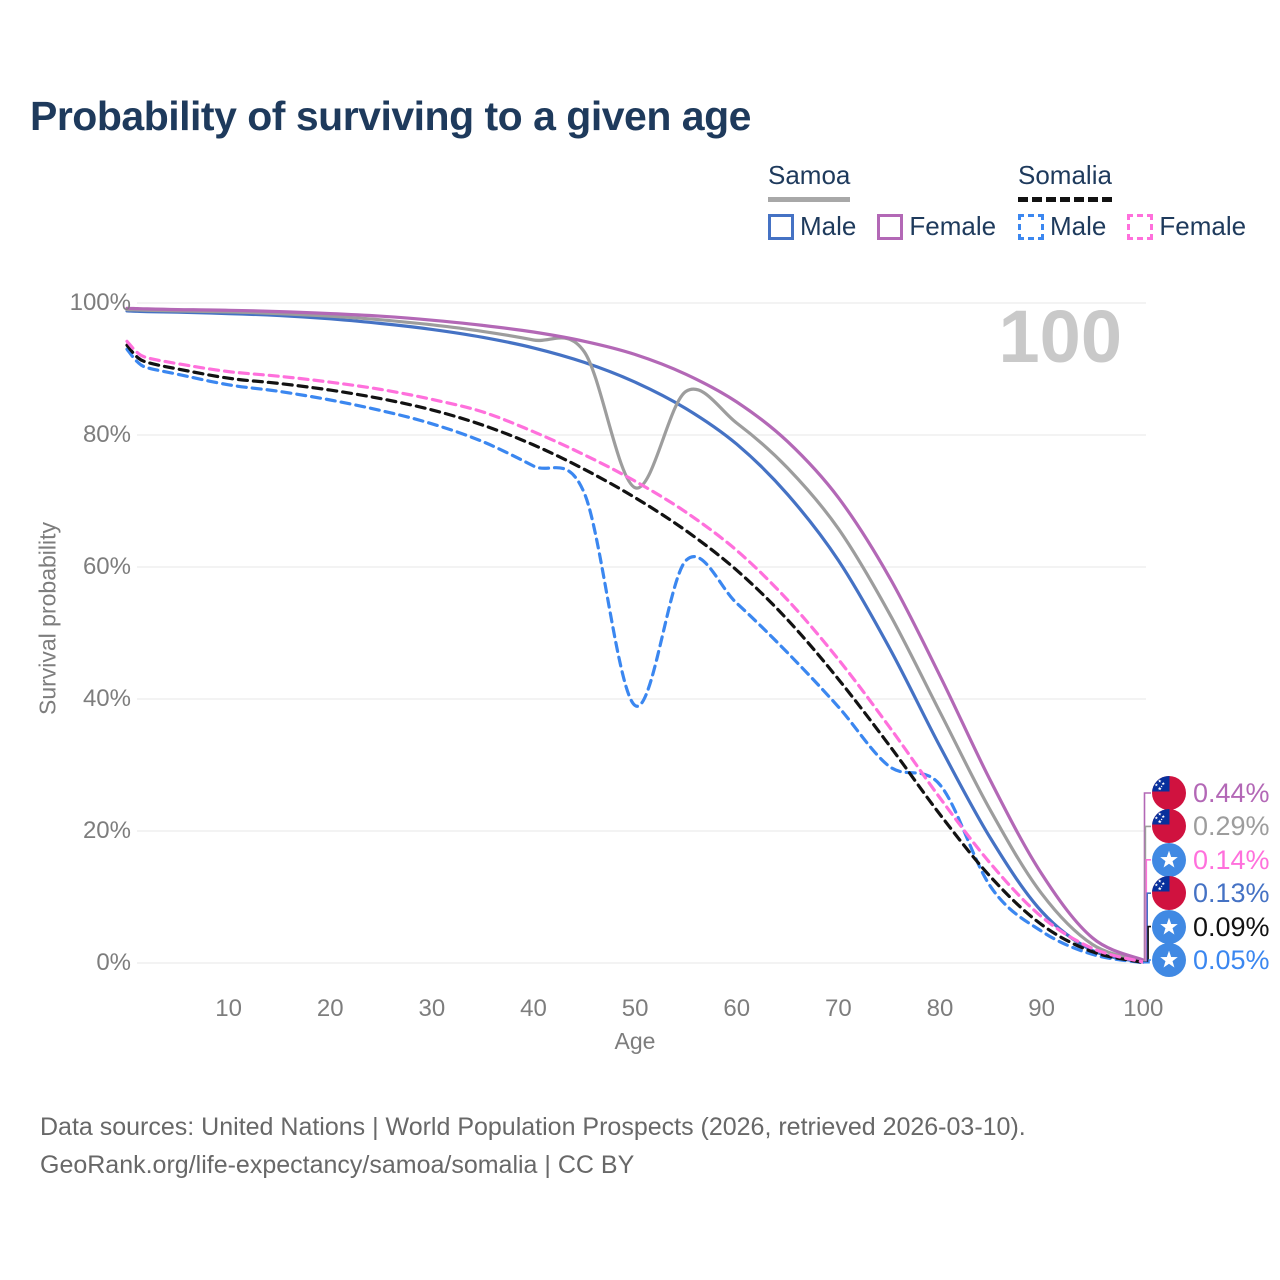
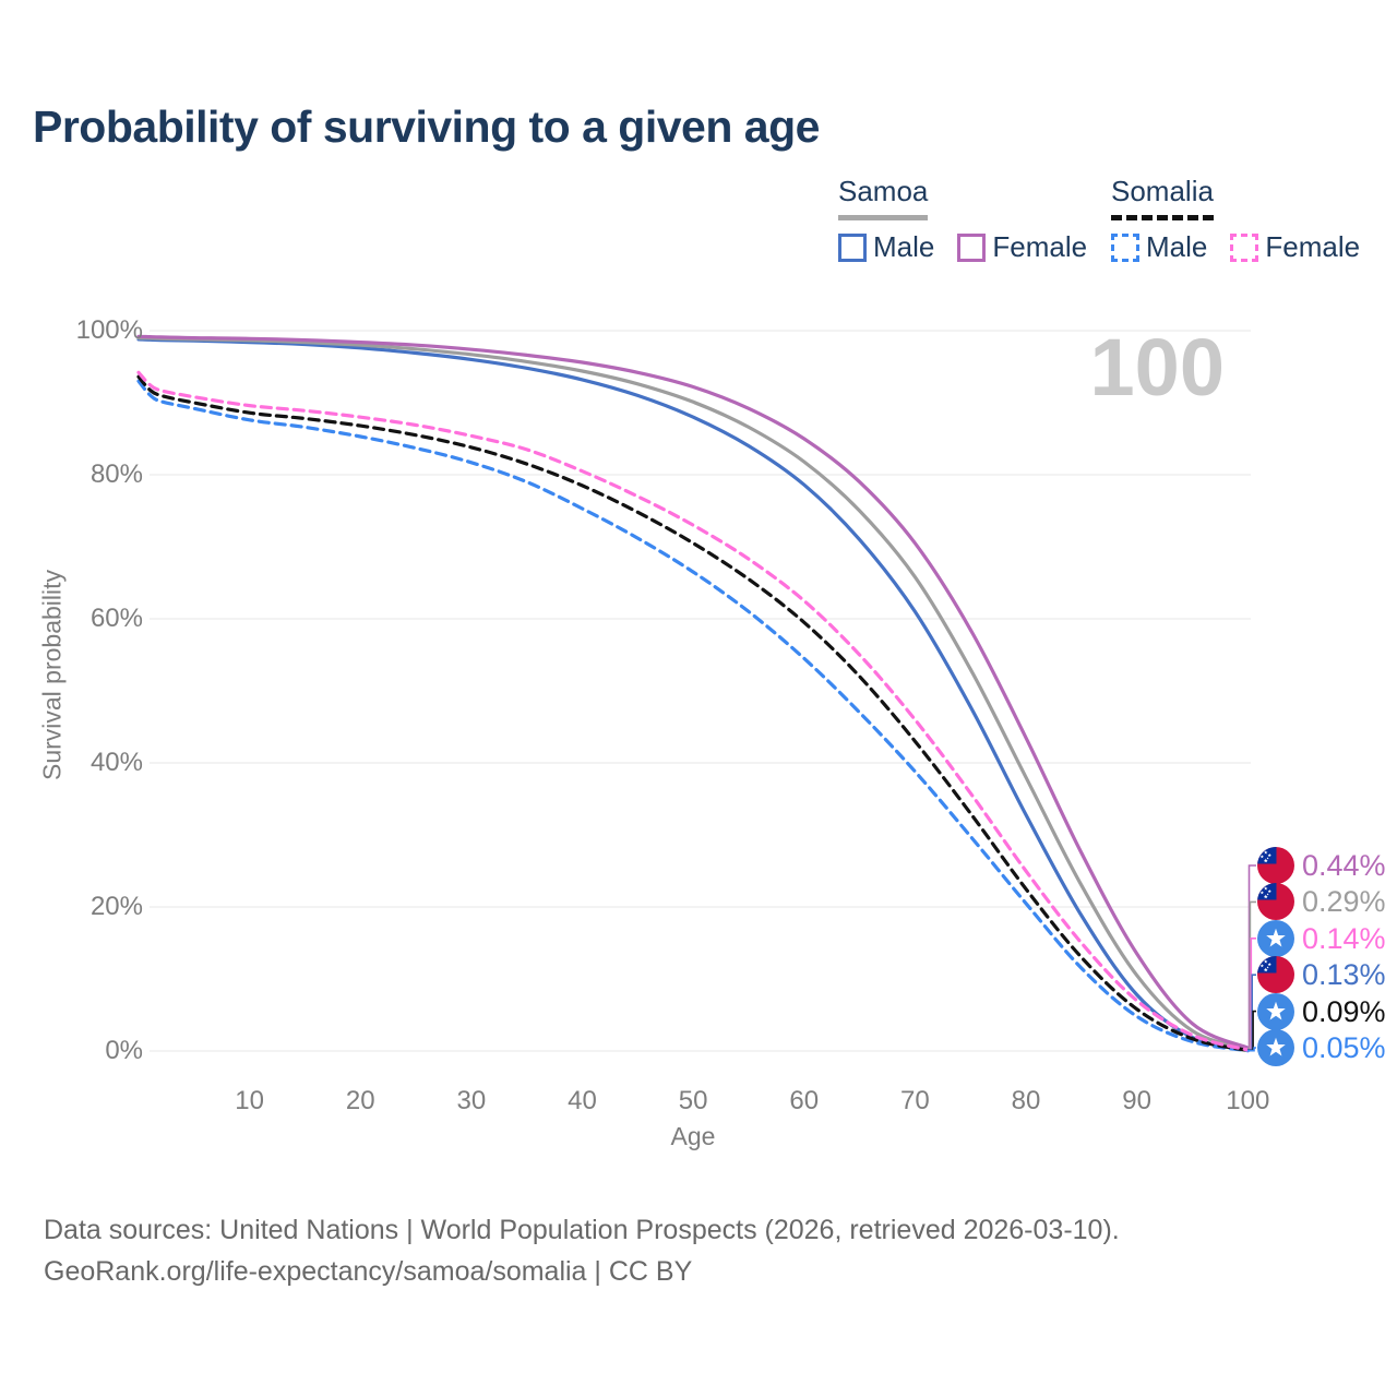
Samoa/50: 72% -> 90%
Somalia Male/50: 39% -> 66%
Somalia Male/80: 27% -> 20%
